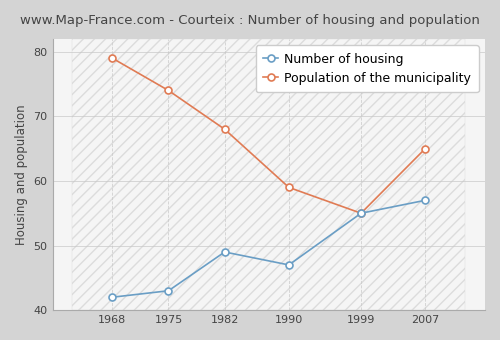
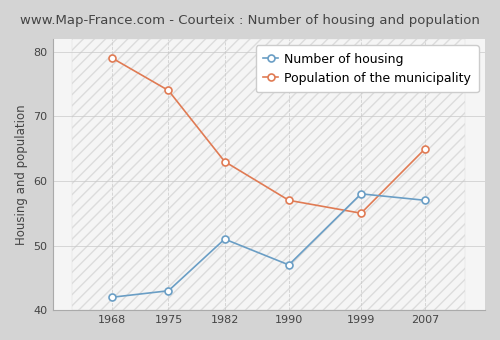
Number of housing/1982: 49 -> 51
Population of the municipality/1982: 68 -> 63
Population of the municipality/1990: 59 -> 57
Number of housing/1999: 55 -> 58
